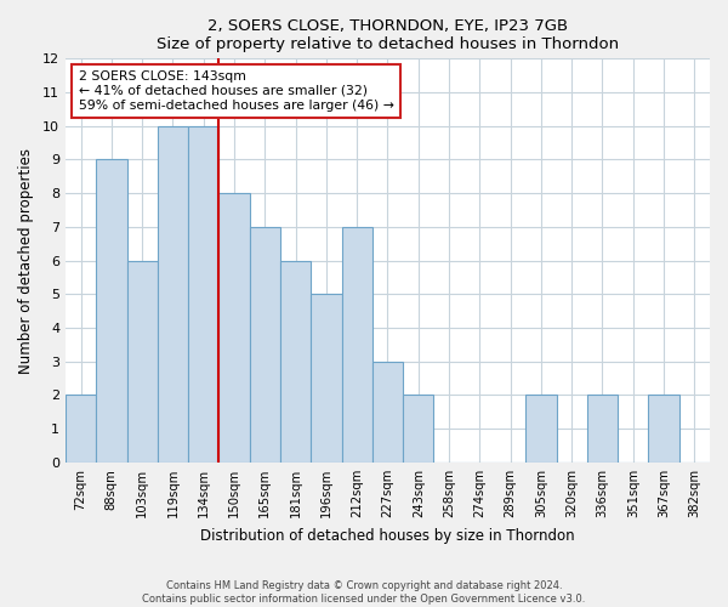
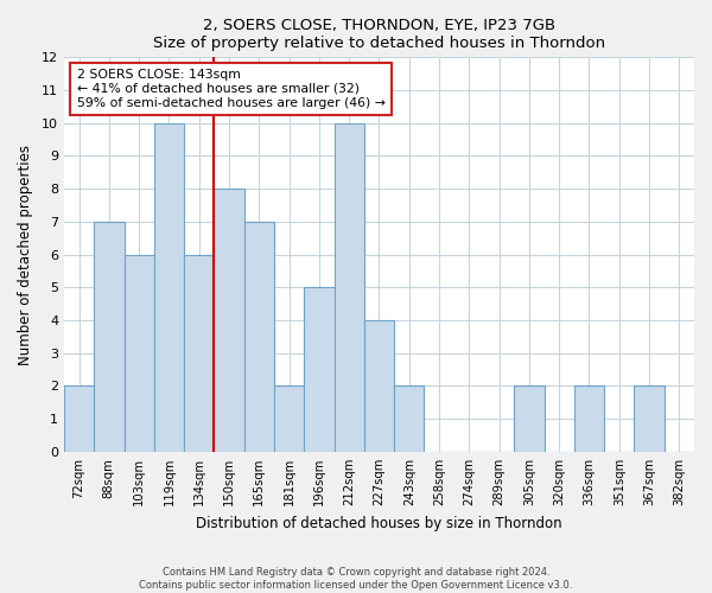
88sqm: 9 -> 7
134sqm: 10 -> 6
181sqm: 6 -> 2
212sqm: 7 -> 10
227sqm: 3 -> 4
